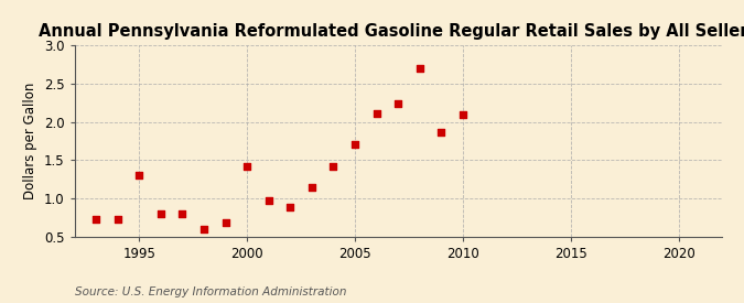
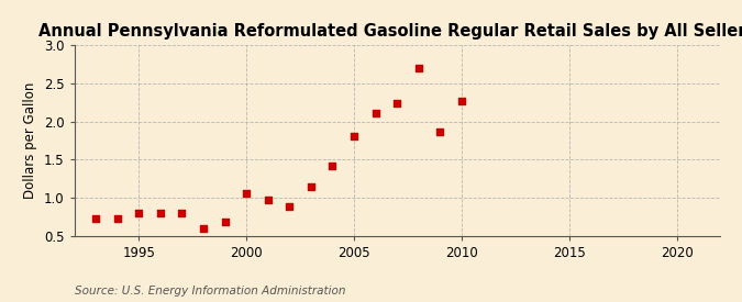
1995: 1.30 -> 0.79
2000: 1.42 -> 1.05
2005: 1.70 -> 1.80
2010: 2.10 -> 2.27
